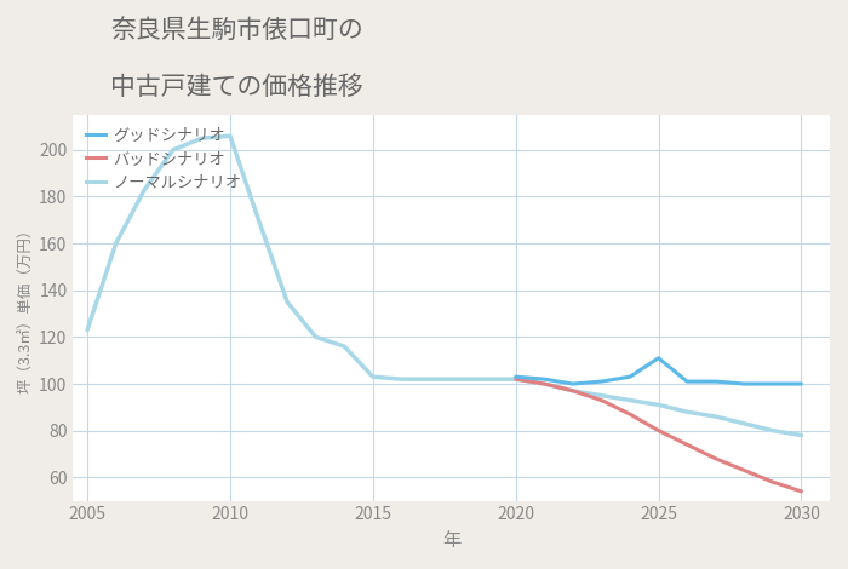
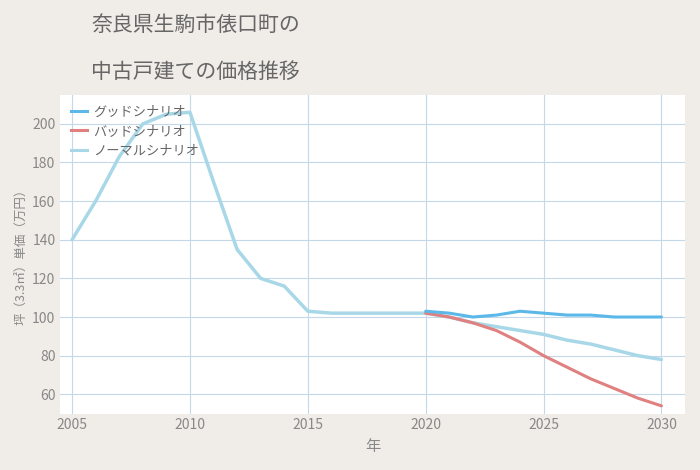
ノーマルシナリオ/2005: 123 -> 140
グッドシナリオ/2025: 111 -> 102
